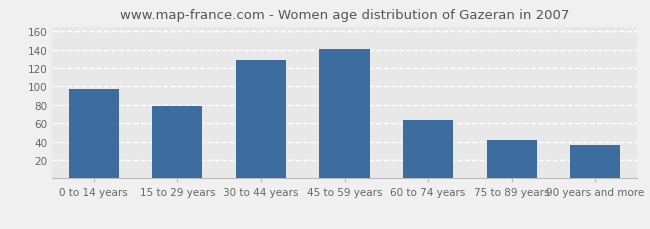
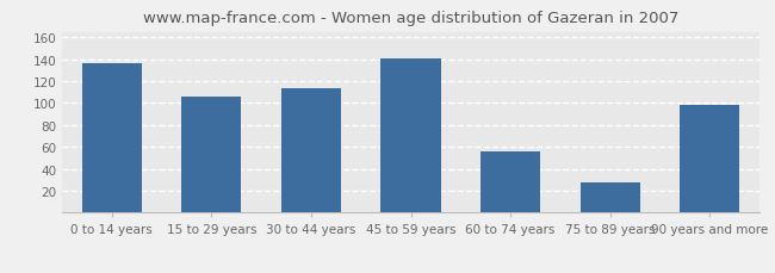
0 to 14 years: 97 -> 136
15 to 29 years: 79 -> 106
30 to 44 years: 129 -> 114
60 to 74 years: 63 -> 56
75 to 89 years: 42 -> 28
90 years and more: 36 -> 98
